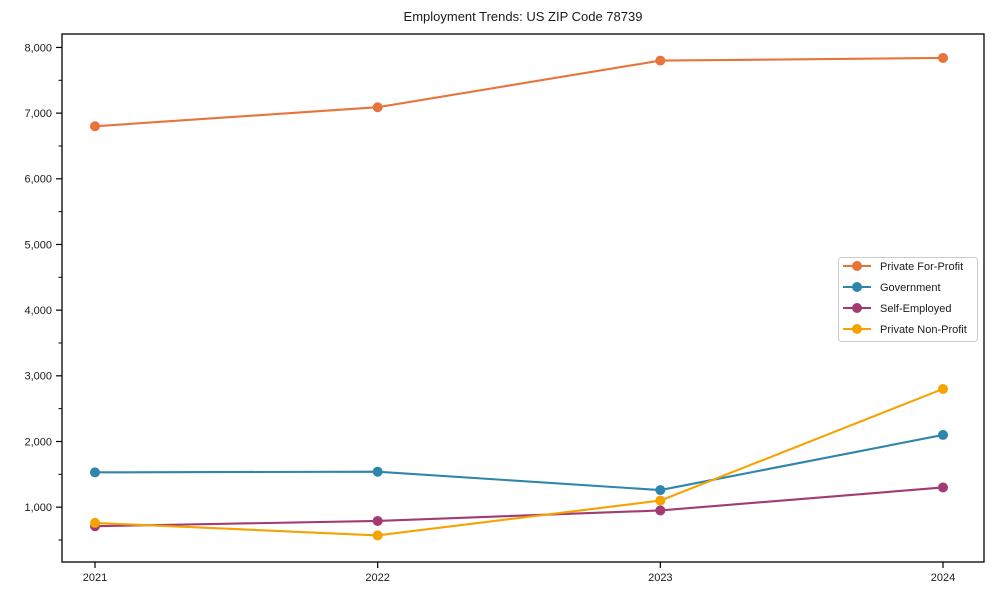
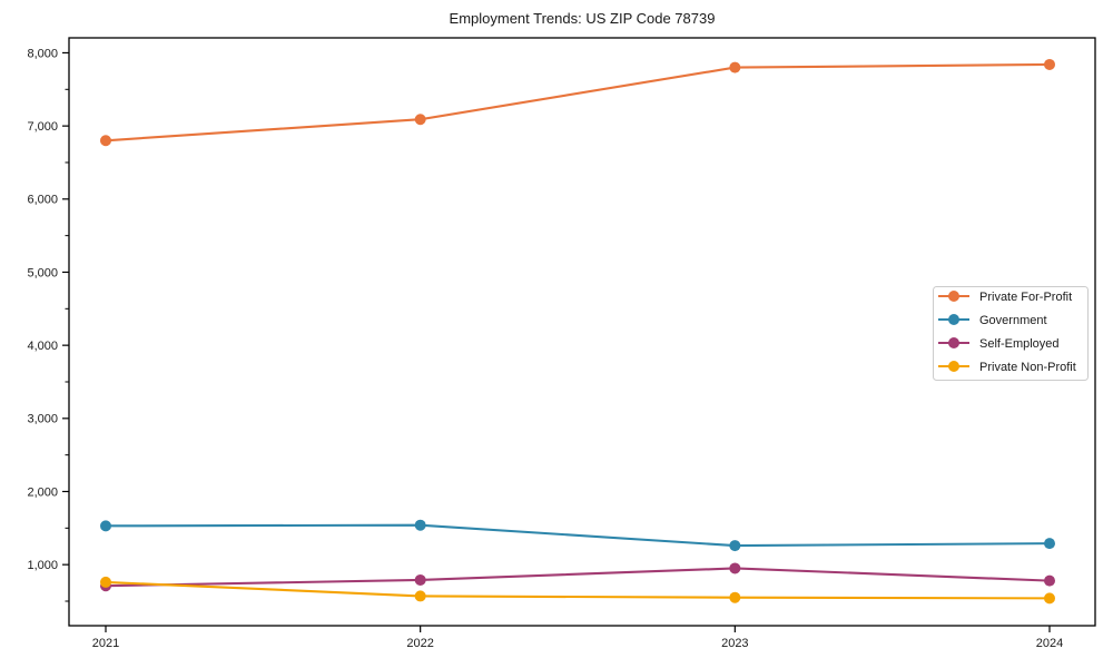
Private Non-Profit/2023: 1100 -> 600
Government/2024: 2100 -> 1300
Self-Employed/2024: 1300 -> 800
Private Non-Profit/2024: 2800 -> 500
